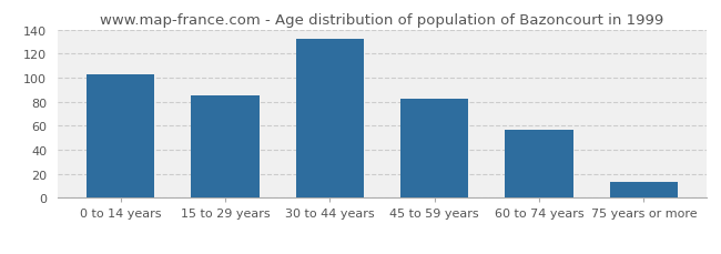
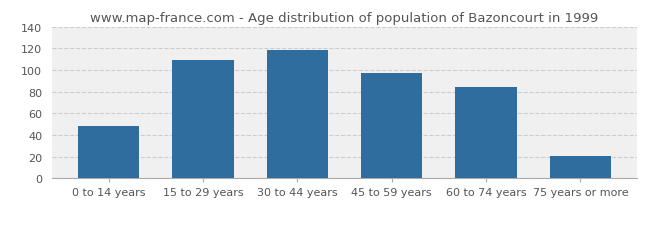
0 to 14 years: 103 -> 48
15 to 29 years: 85 -> 109
30 to 44 years: 132 -> 118
45 to 59 years: 82 -> 97
60 to 74 years: 57 -> 84
75 years or more: 13 -> 21
